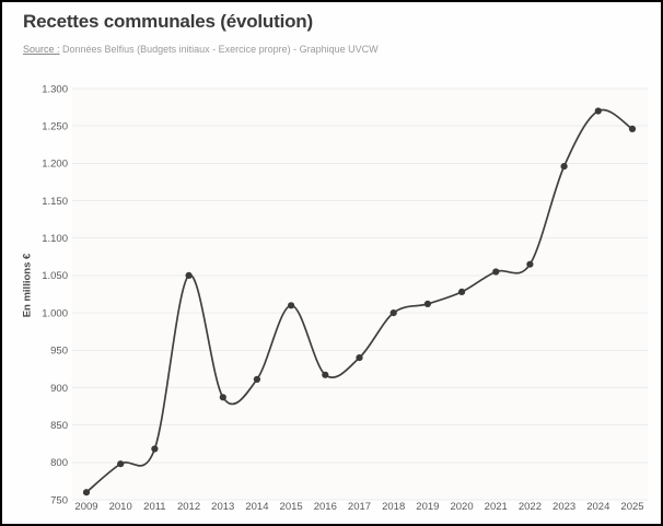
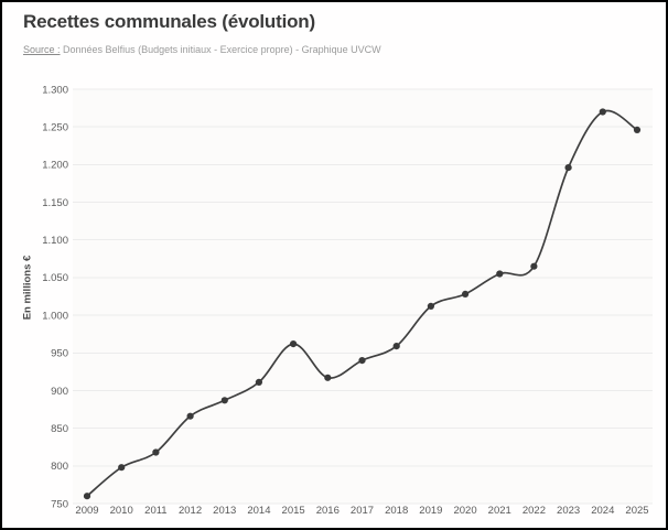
2012: 1050 -> 870
2015: 1010 -> 960
2018: 1000 -> 960
